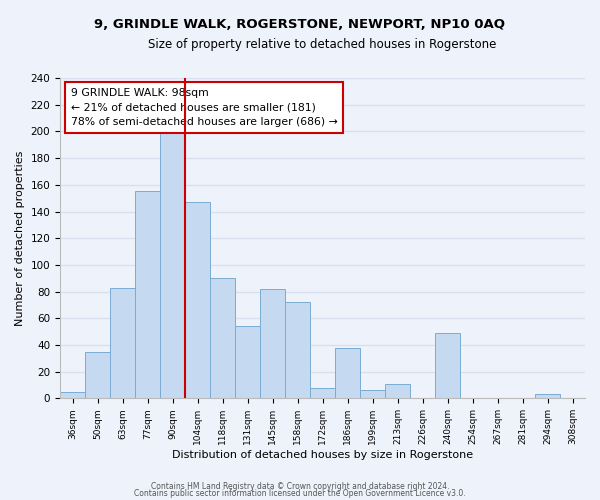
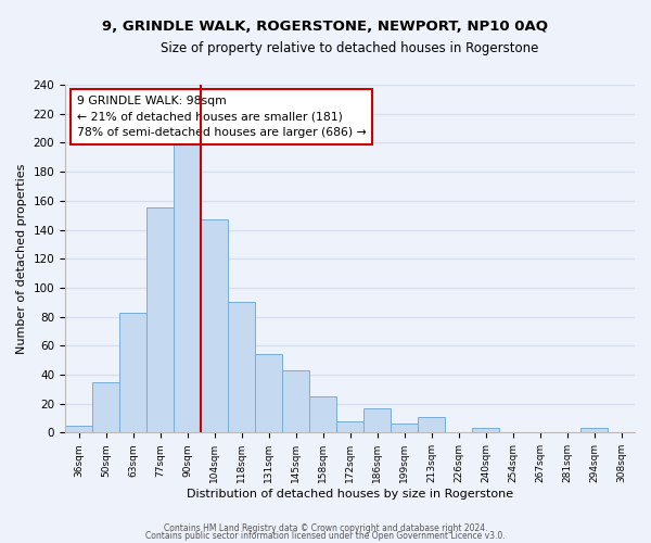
145sqm: 82 -> 43
158sqm: 72 -> 25
186sqm: 38 -> 17
240sqm: 49 -> 3
